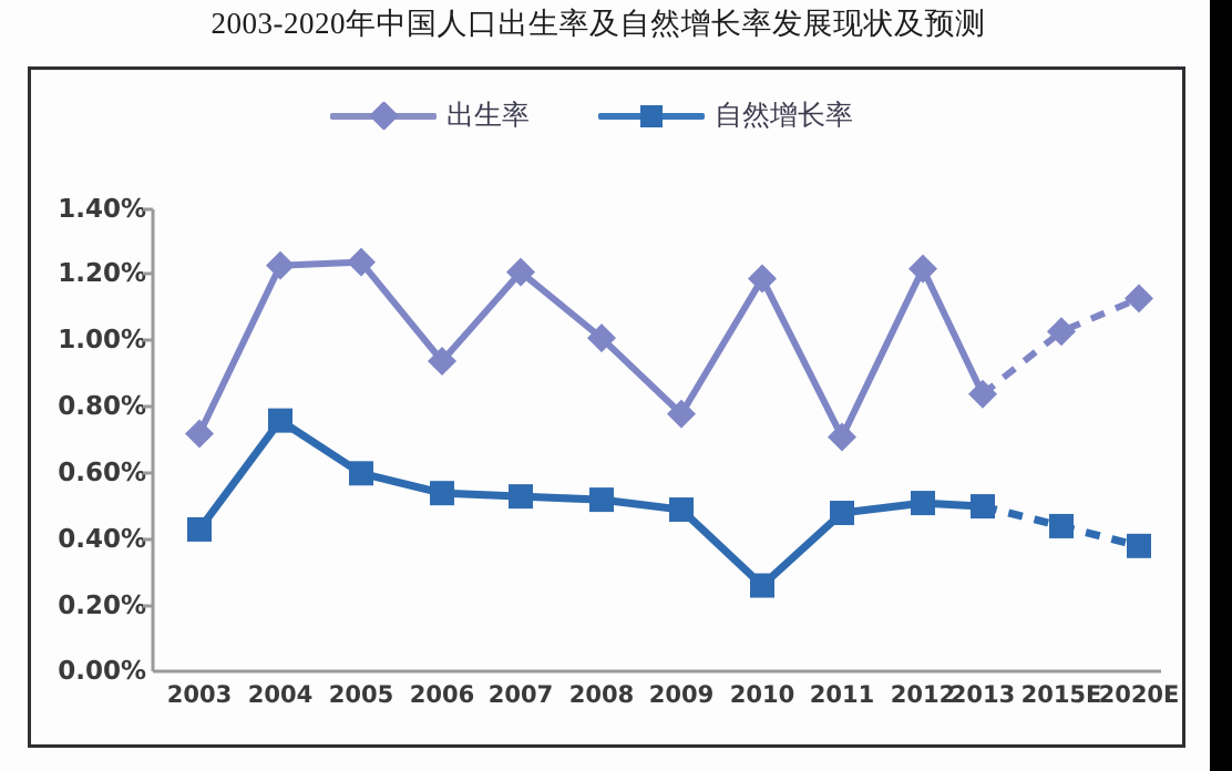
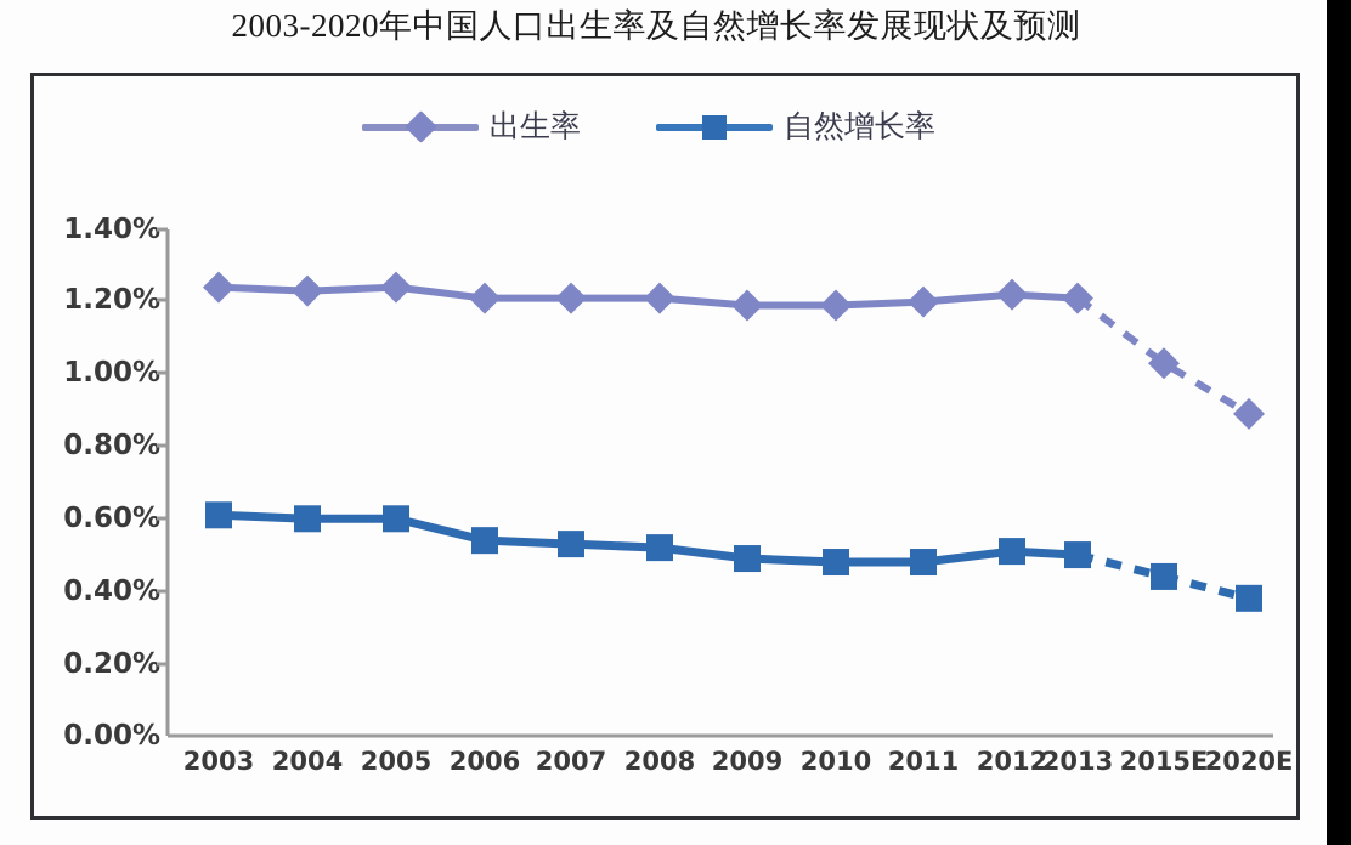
出生率/2003: 0.72% -> 1.24%
自然增长率/2003: 0.43% -> 0.61%
自然增长率/2004: 0.76% -> 0.60%
出生率/2006: 0.94% -> 1.21%
出生率/2008: 1.01% -> 1.21%
出生率/2009: 0.78% -> 1.19%
自然增长率/2010: 0.26% -> 0.48%
出生率/2011: 0.71% -> 1.20%
出生率/2013: 0.84% -> 1.21%
出生率/2020E: 1.13% -> 0.89%
